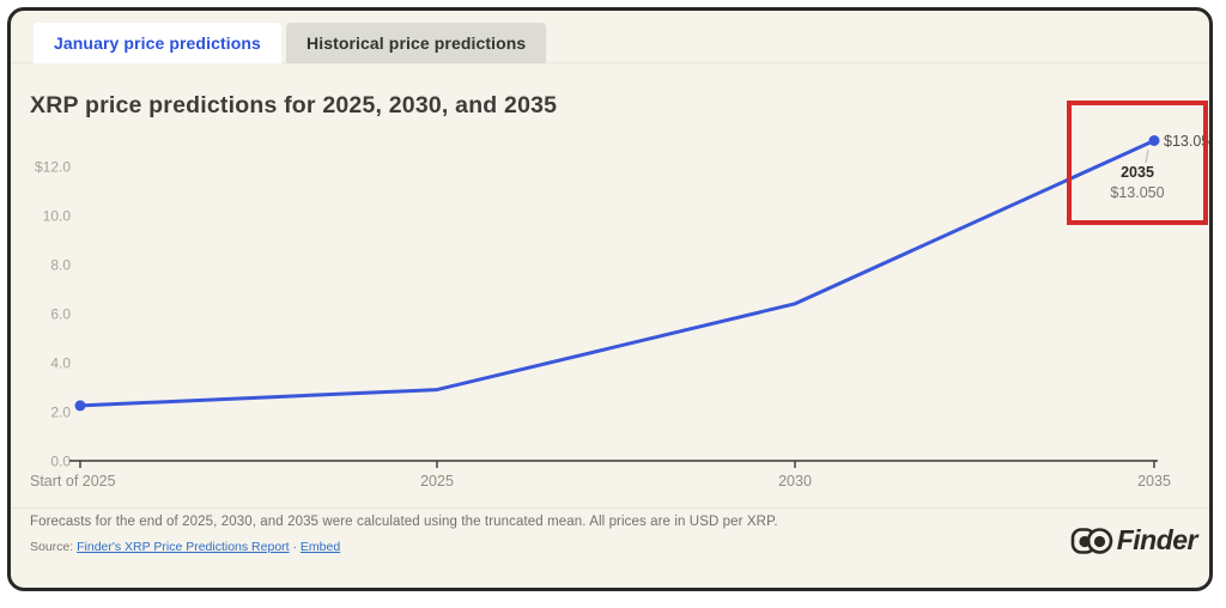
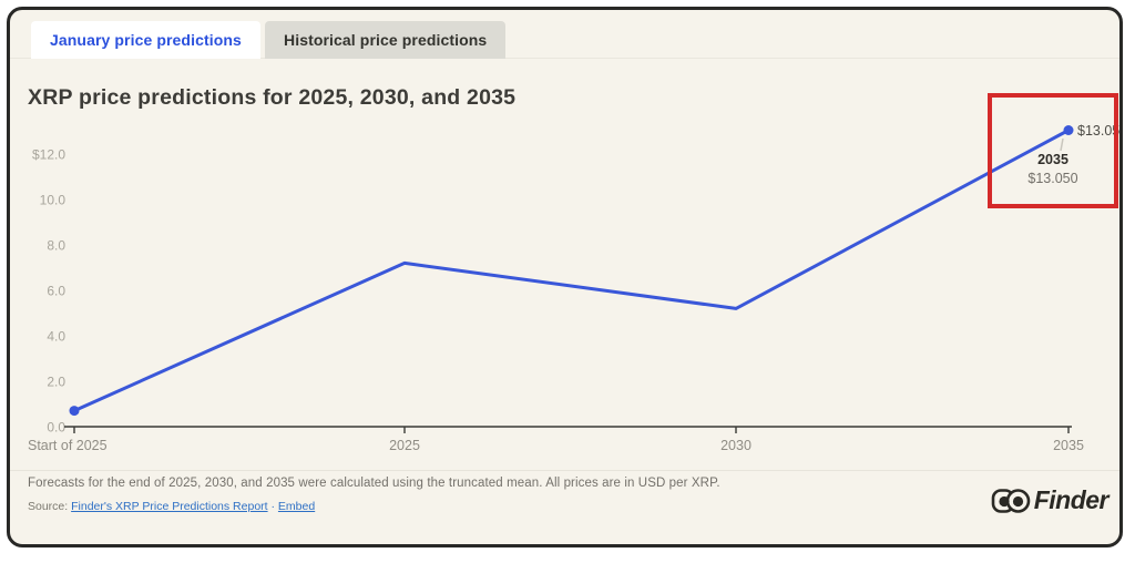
Start of 2025: $2.2 -> $0.7
2025: $2.9 -> $7.2
2030: $6.4 -> $5.2
